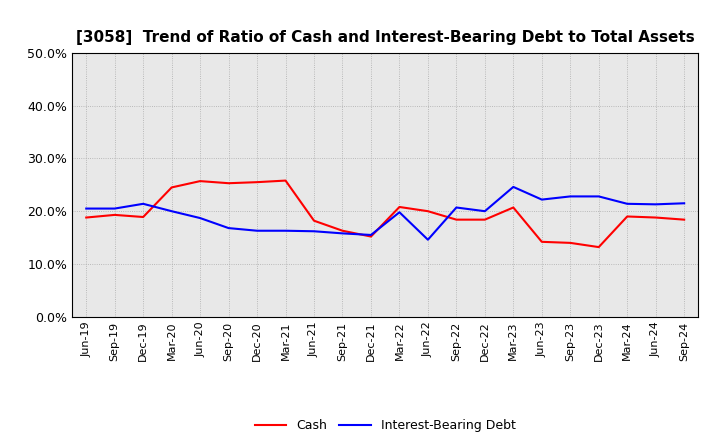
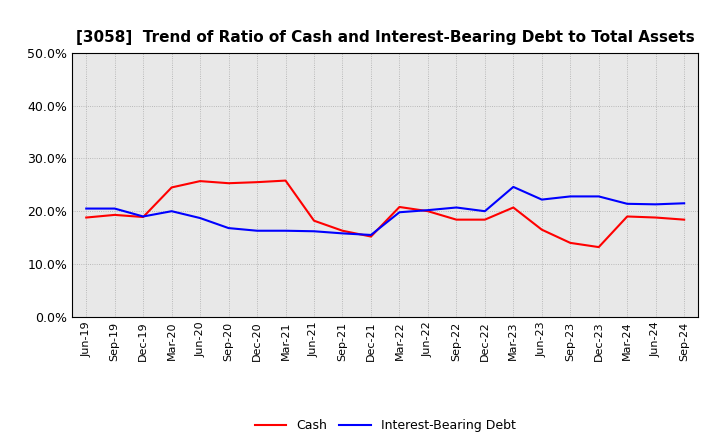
Interest-Bearing Debt/Dec-19: 21.4% -> 19.0%
Interest-Bearing Debt/Jun-22: 14.6% -> 20.2%
Cash/Jun-23: 14.2% -> 16.5%
